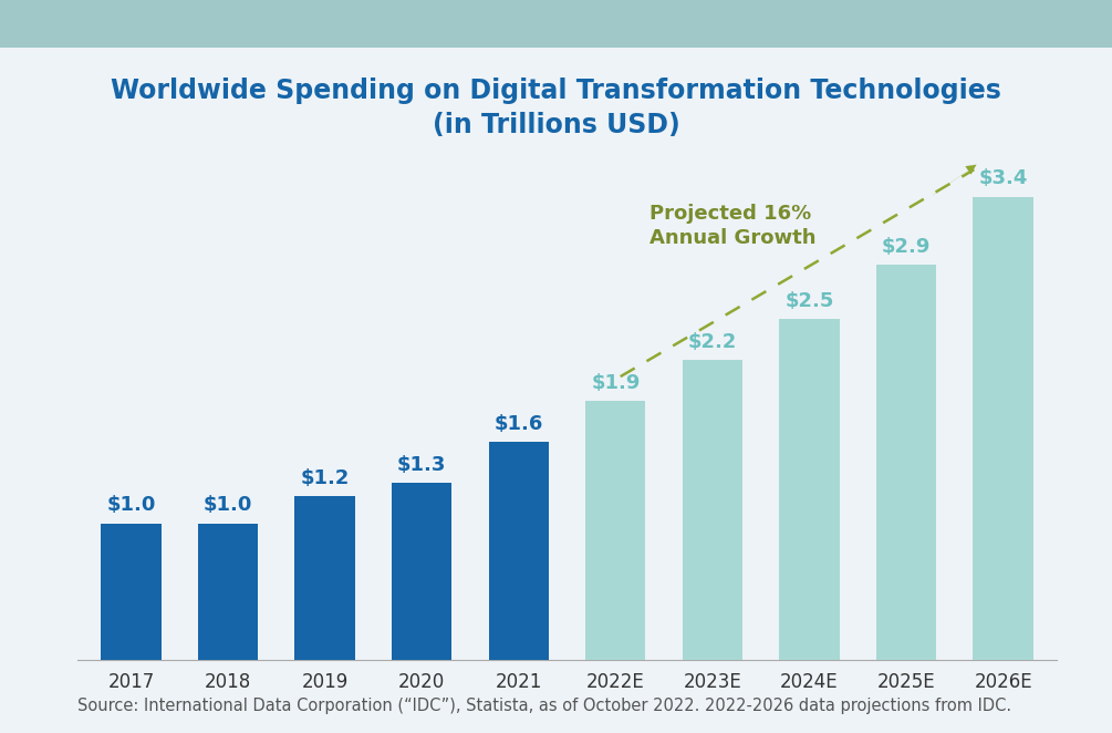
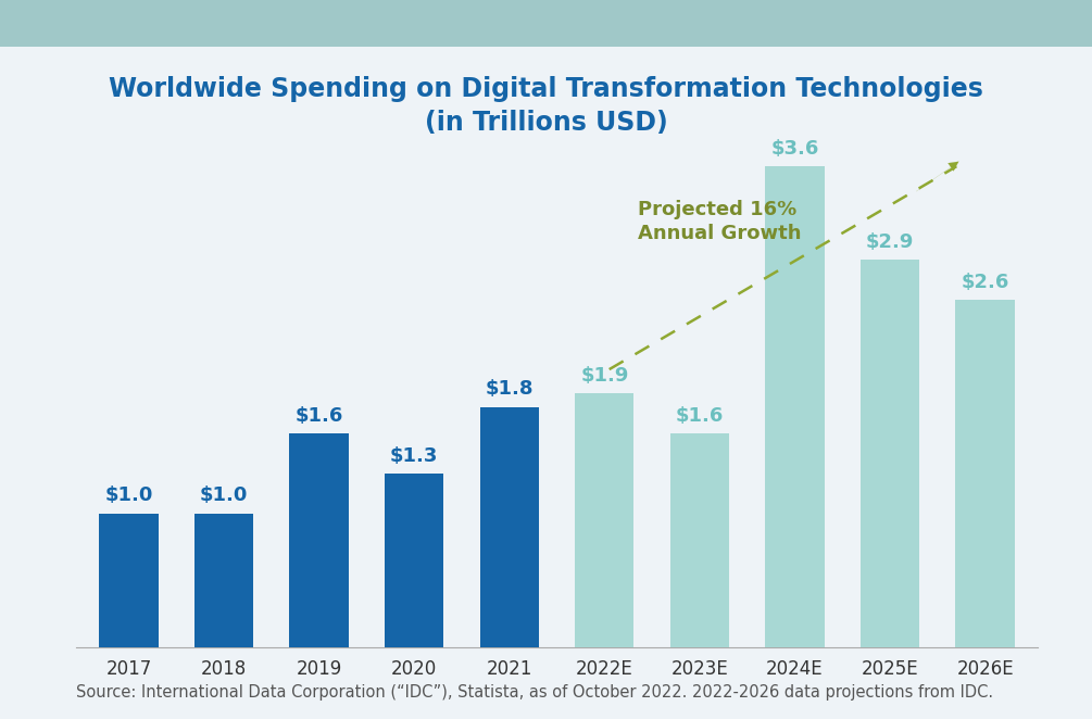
2019: $1.2 -> $1.6
2021: $1.6 -> $1.8
2023E: $2.2 -> $1.6
2024E: $2.5 -> $3.6
2026E: $3.4 -> $2.6
